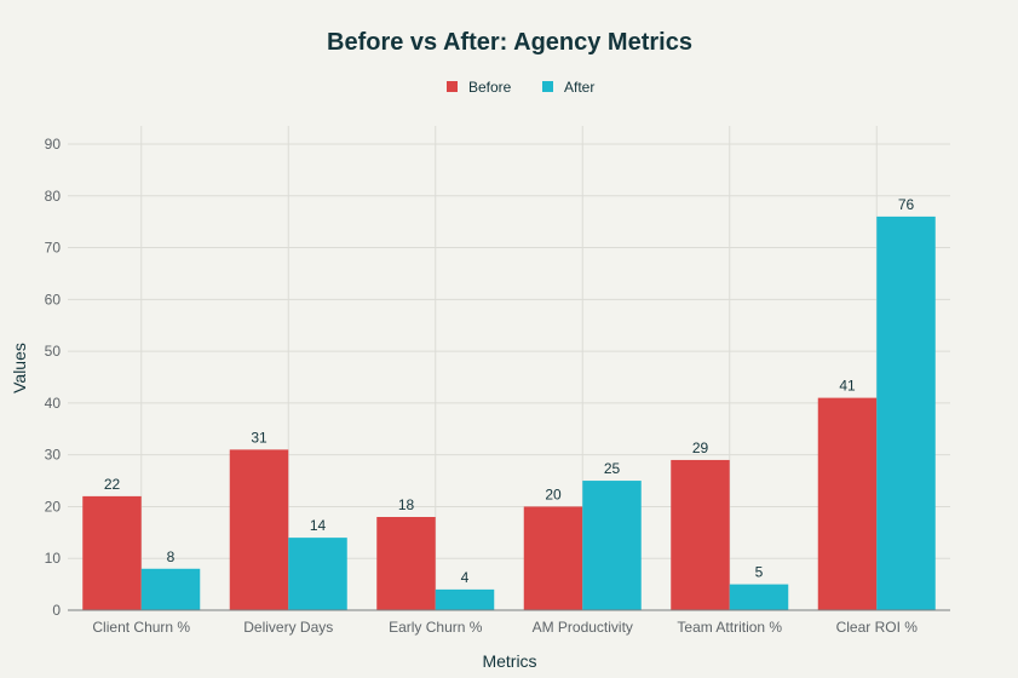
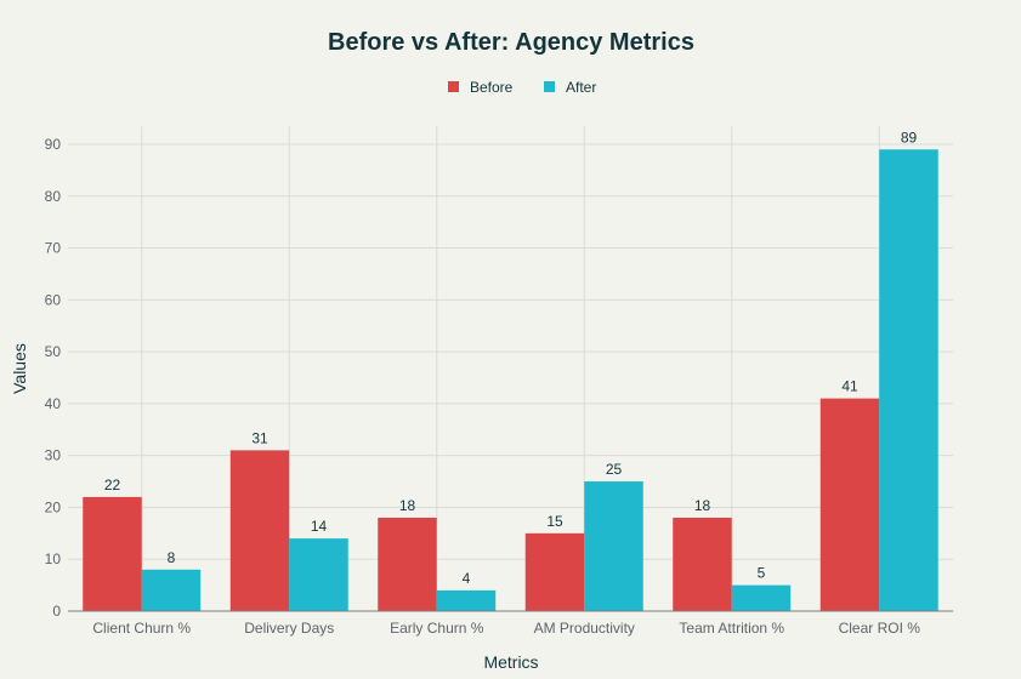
Before/AM Productivity: 20 -> 15
Before/Team Attrition %: 29 -> 18
After/Clear ROI %: 76 -> 89
